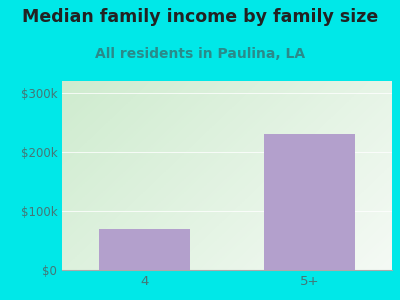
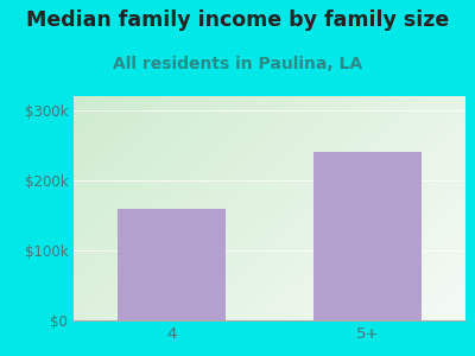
4: $70k -> $160k
5+: $230k -> $240k
